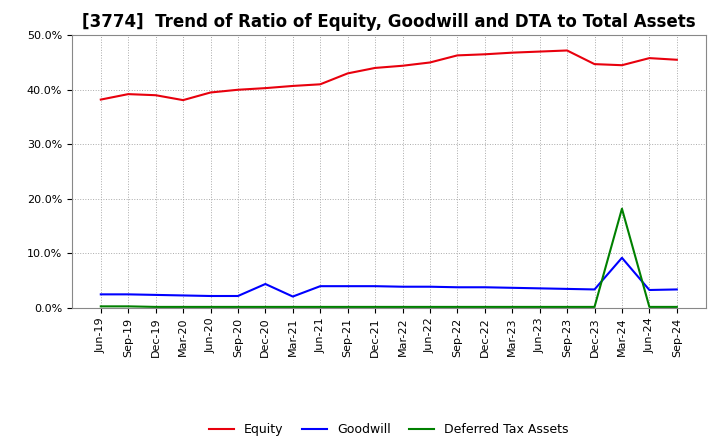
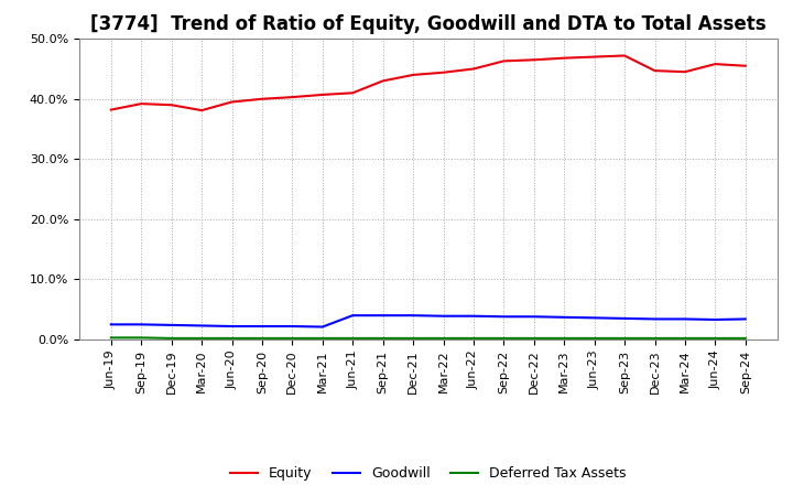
Goodwill/Dec-20: 4.4% -> 2.2%
Goodwill/Mar-24: 9.2% -> 3.4%
Deferred Tax Assets/Mar-24: 18.2% -> 0.2%
